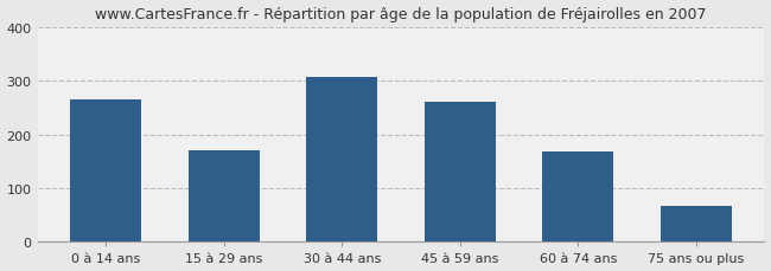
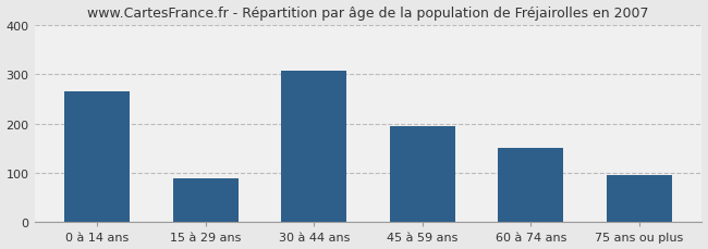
15 à 29 ans: 170 -> 90
45 à 59 ans: 260 -> 195
60 à 74 ans: 168 -> 150
75 ans ou plus: 68 -> 95
